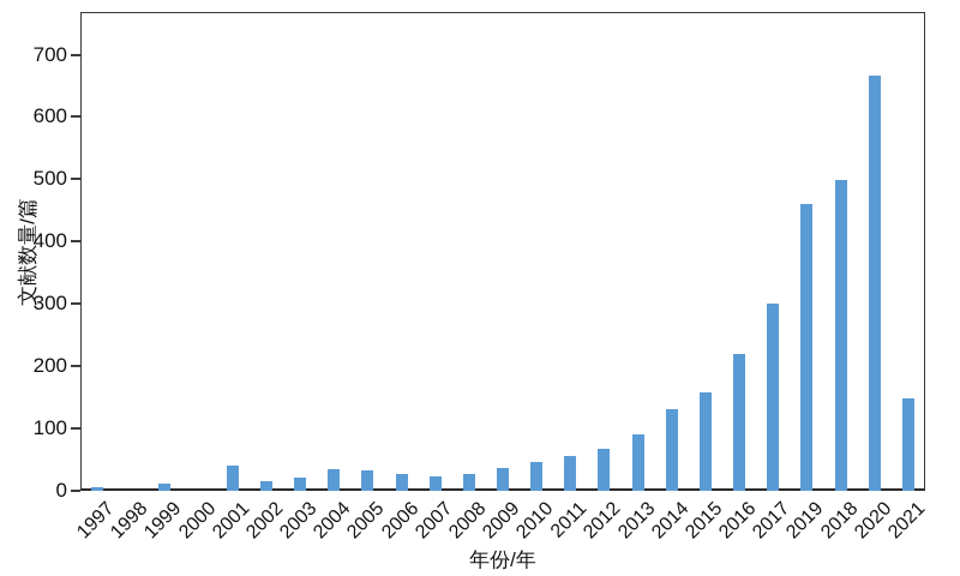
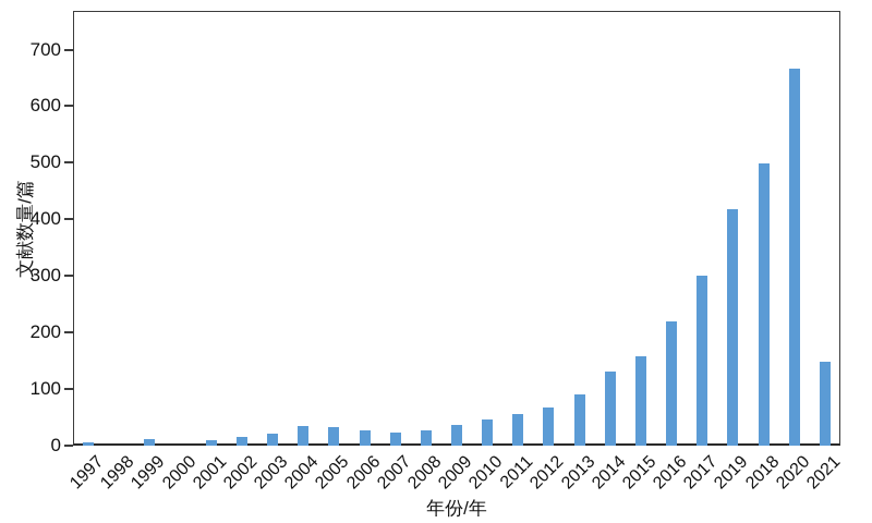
2001: 40 -> 10
2019: 460 -> 420
